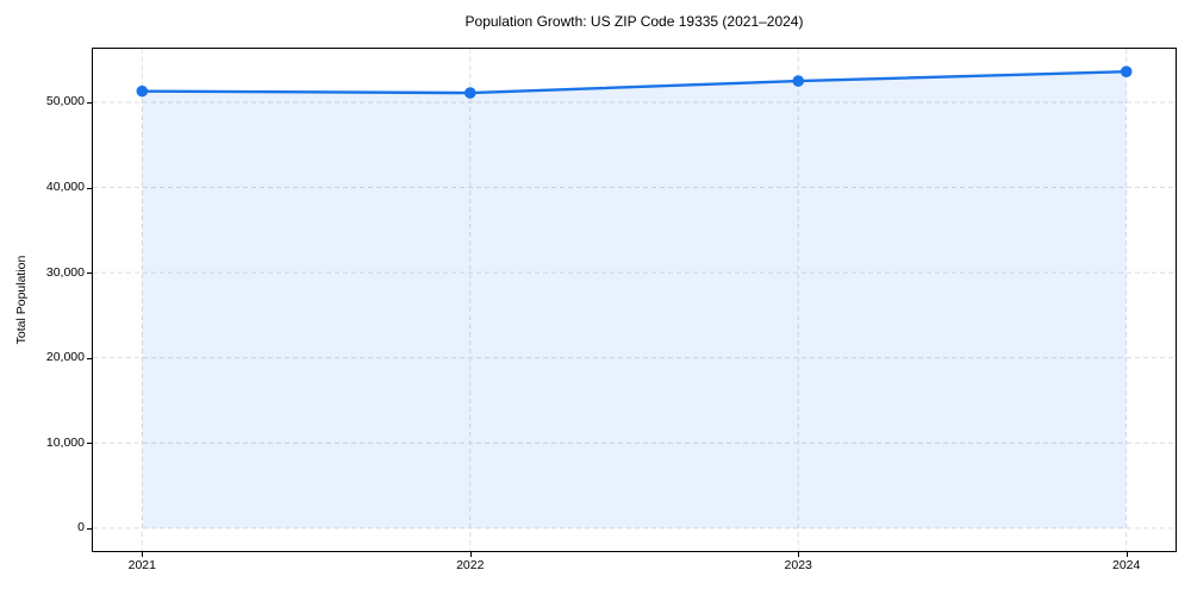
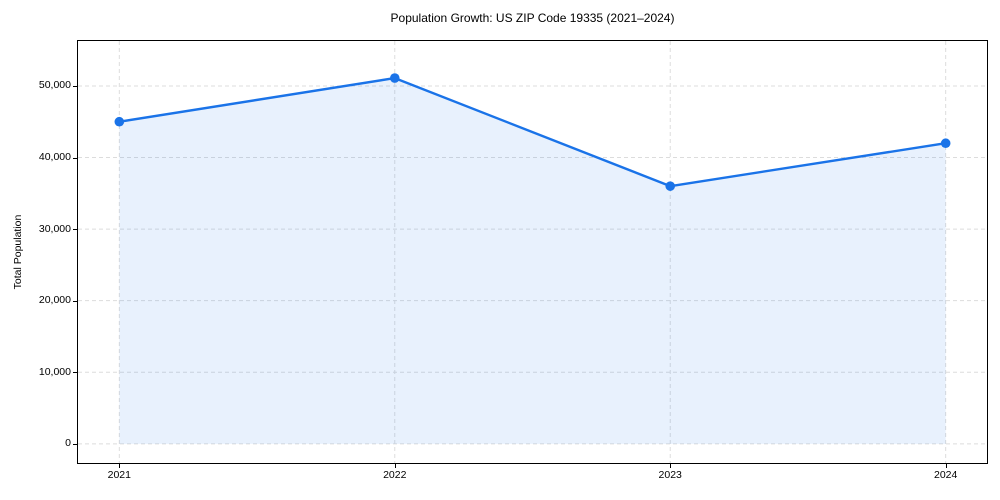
2021: 51000 -> 45000
2023: 52000 -> 36000
2024: 54000 -> 42000
